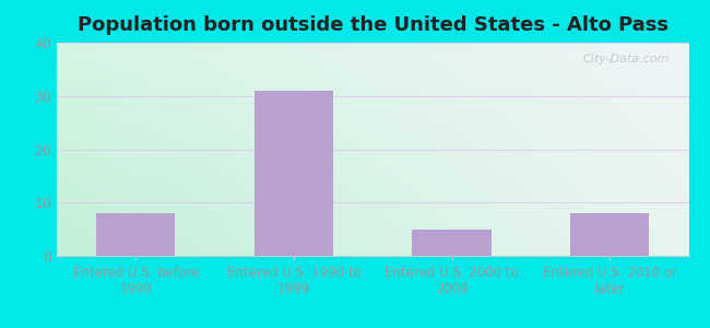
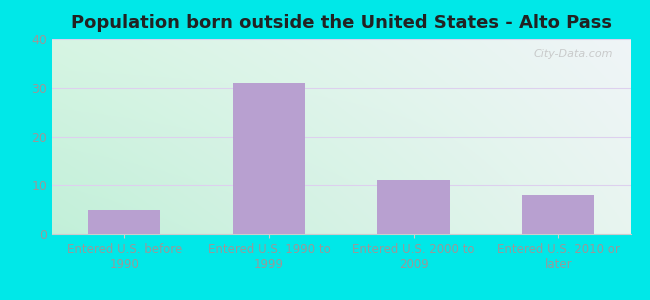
Entered U.S. before 1990: 8 -> 5
Entered U.S. 2000 to 2009: 5 -> 11
